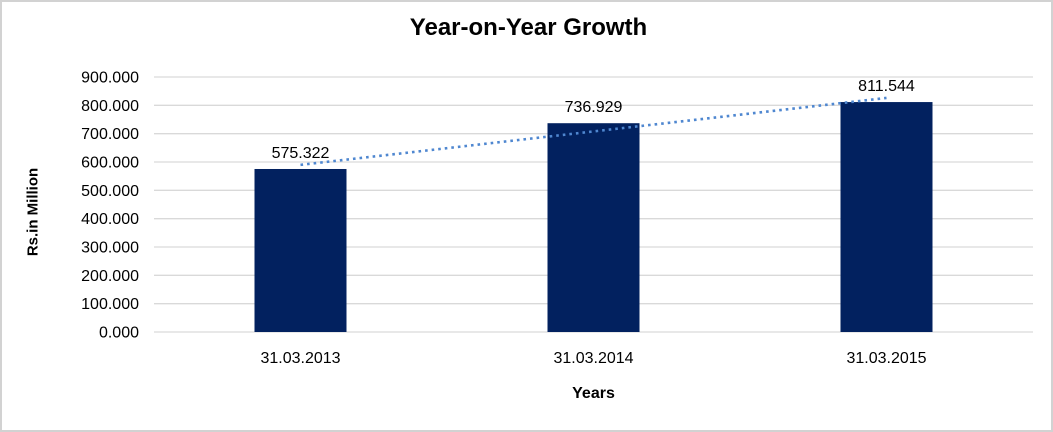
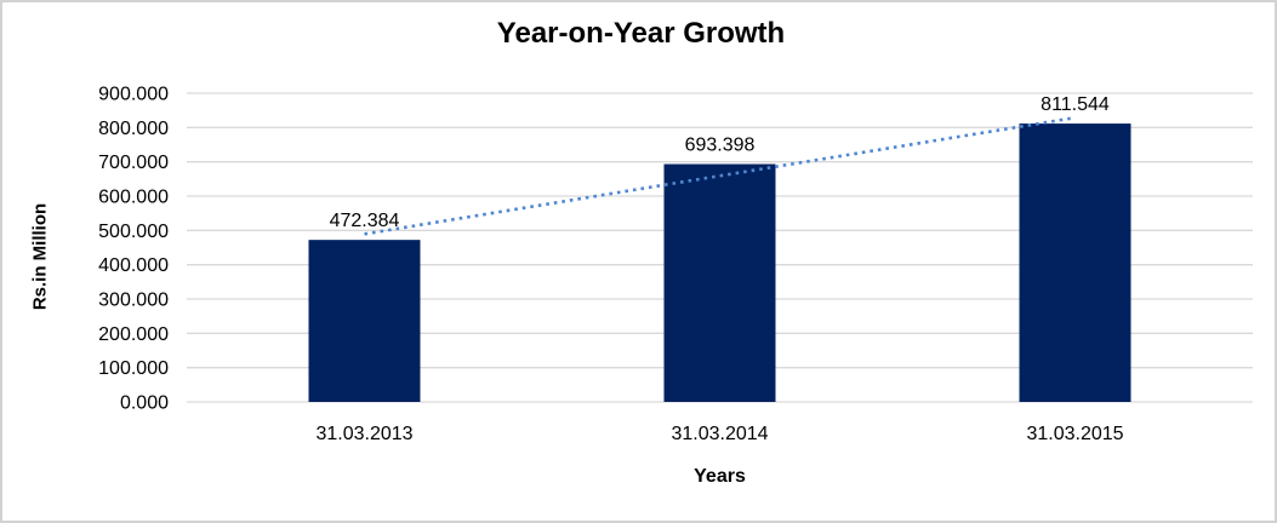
31.03.2013: 575.322 -> 472.384
31.03.2014: 736.929 -> 693.398
